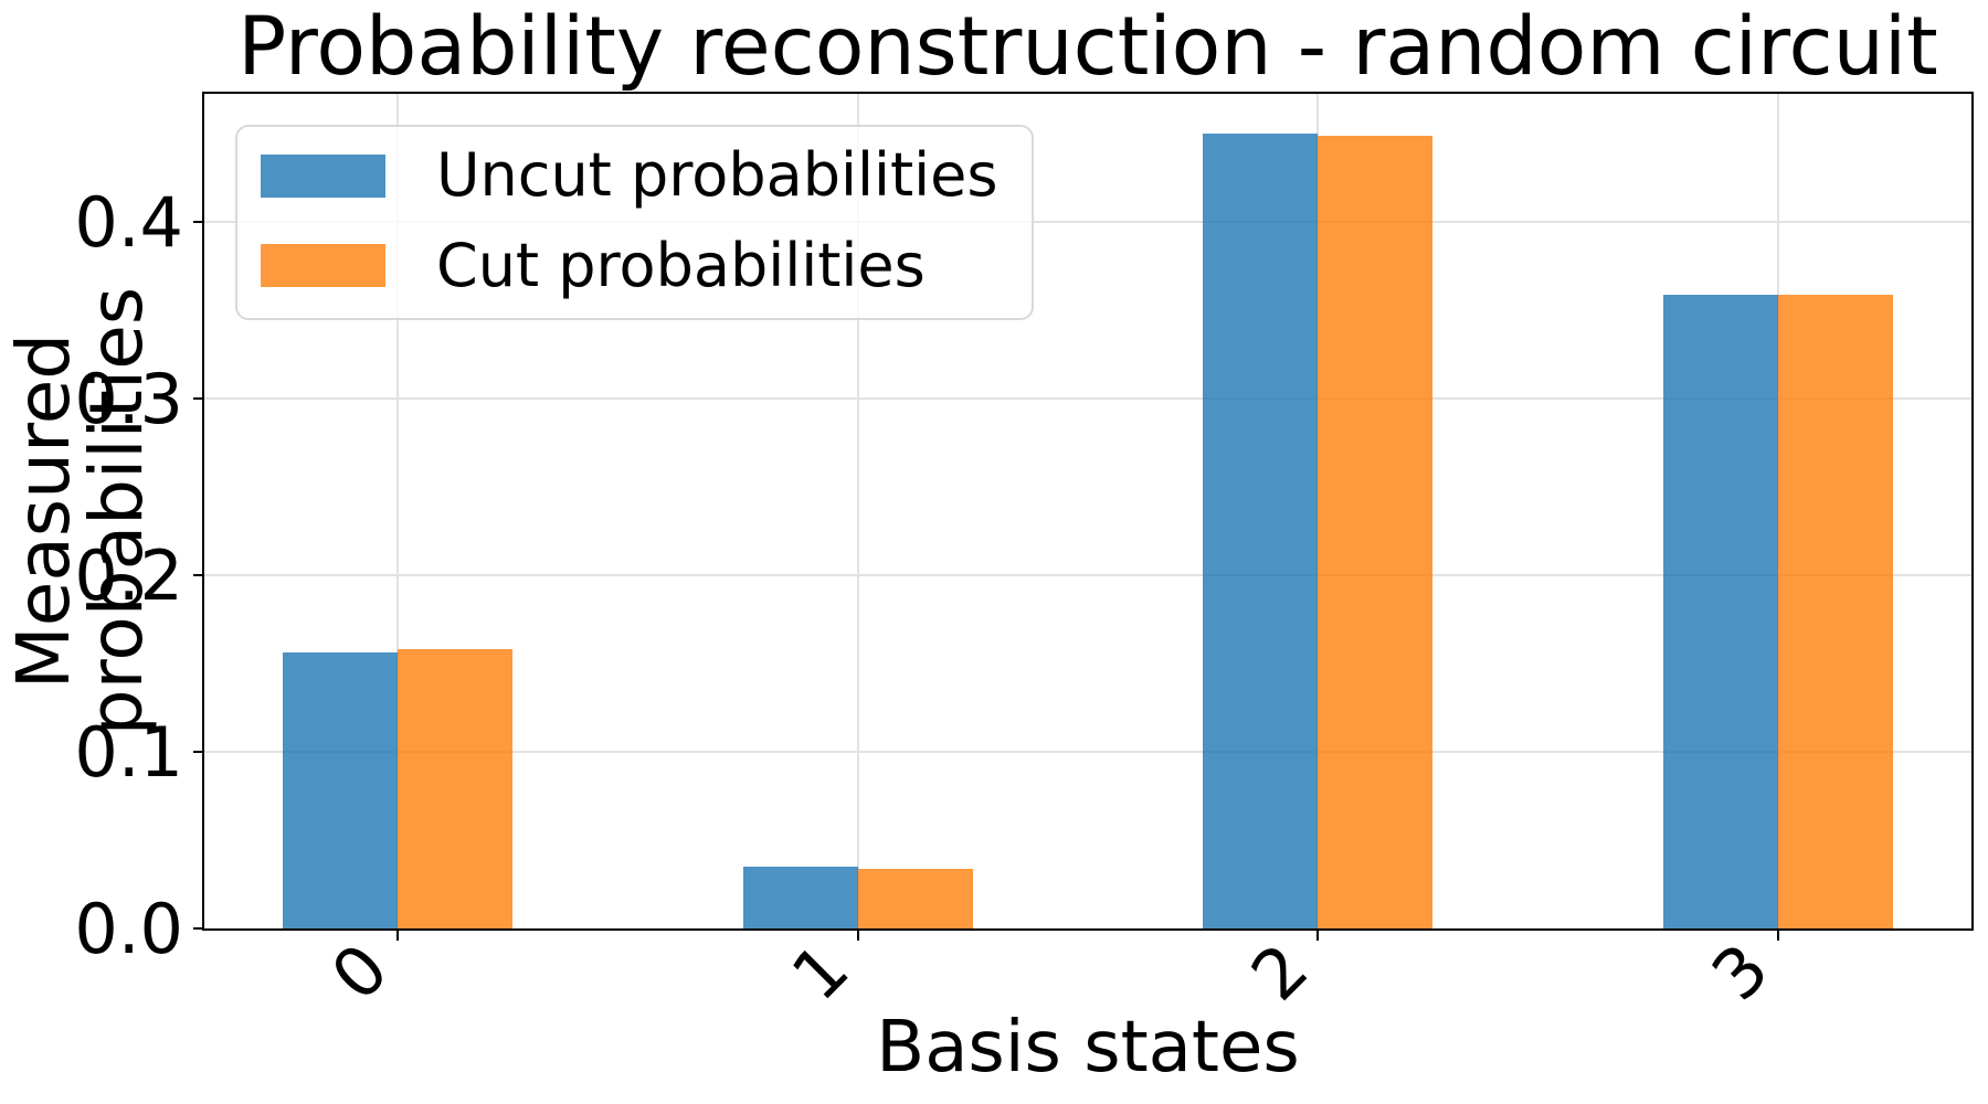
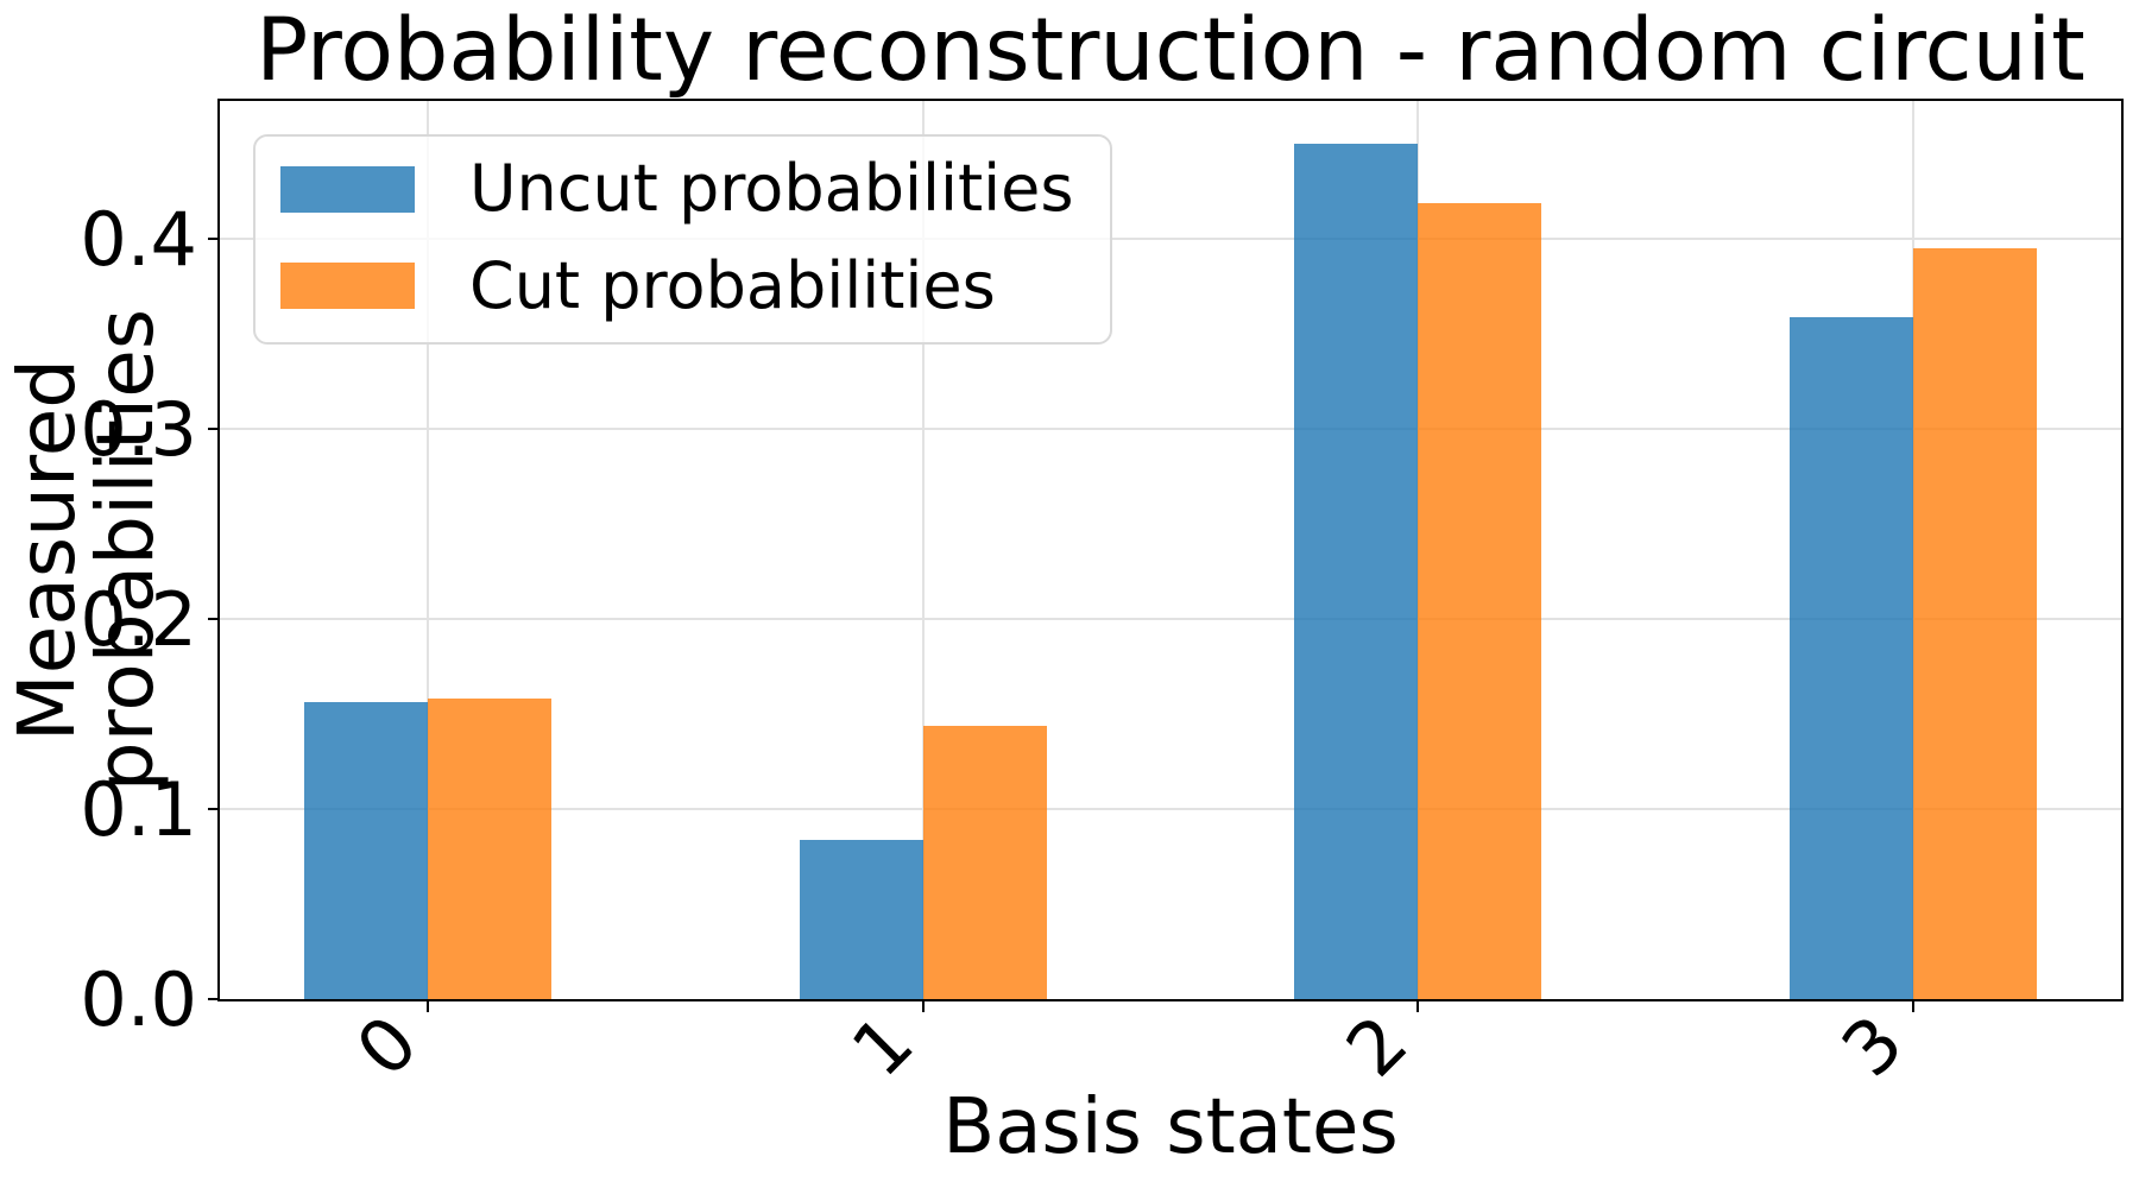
Uncut probabilities/1: 0.035 -> 0.084
Cut probabilities/1: 0.034 -> 0.144
Cut probabilities/2: 0.449 -> 0.419
Cut probabilities/3: 0.359 -> 0.395
